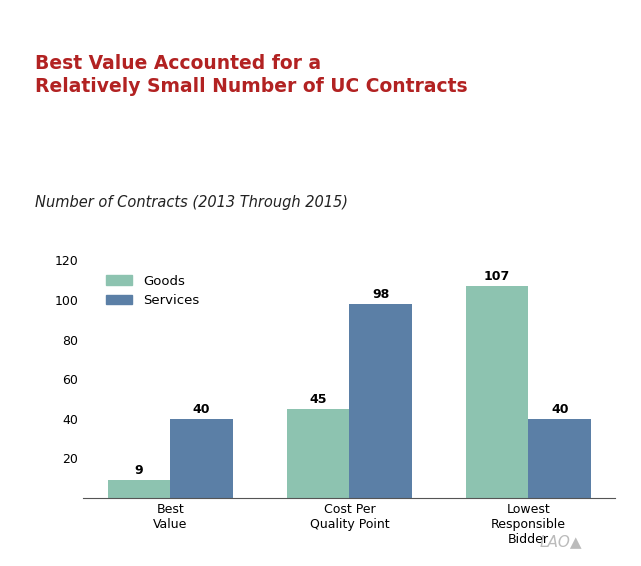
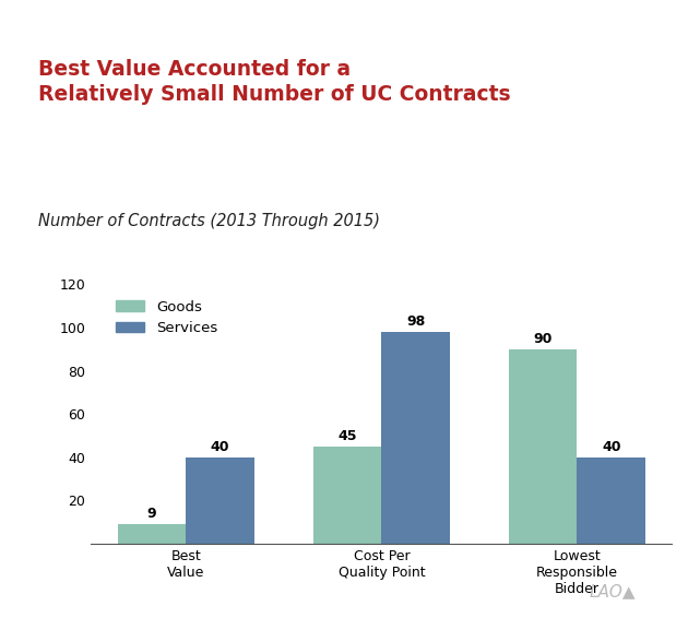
Goods/Lowest Responsible Bidder: 107 -> 90
